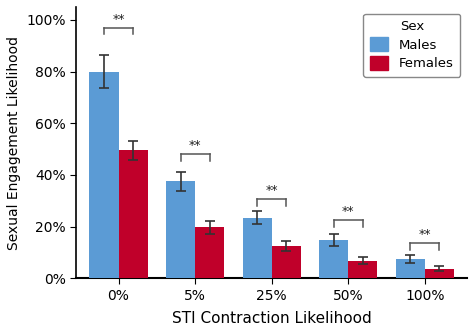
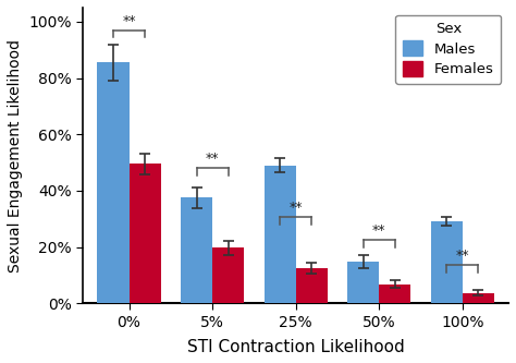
Males/0%: 80.0% -> 85.5%
Males/25%: 23.5% -> 49.0%
Males/100%: 7.5% -> 29.0%
